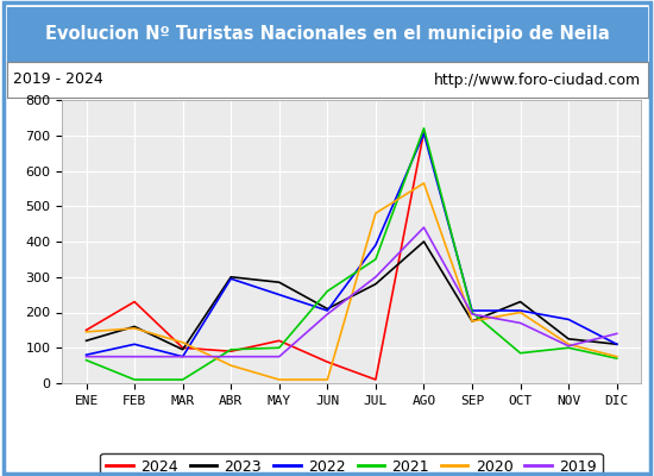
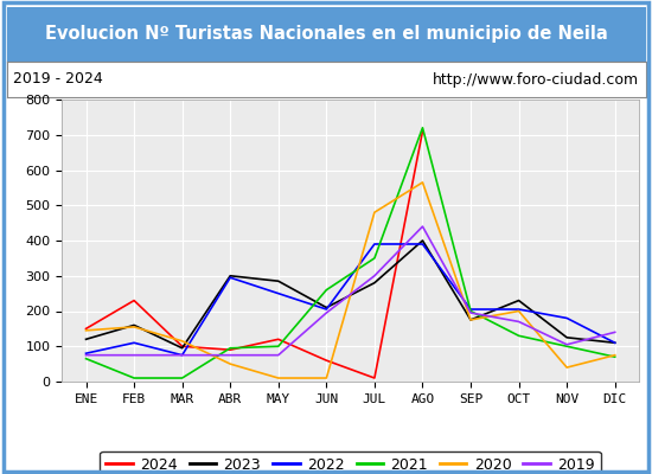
2022/AGO: 705 -> 390
2021/OCT: 85 -> 130
2020/NOV: 110 -> 40
